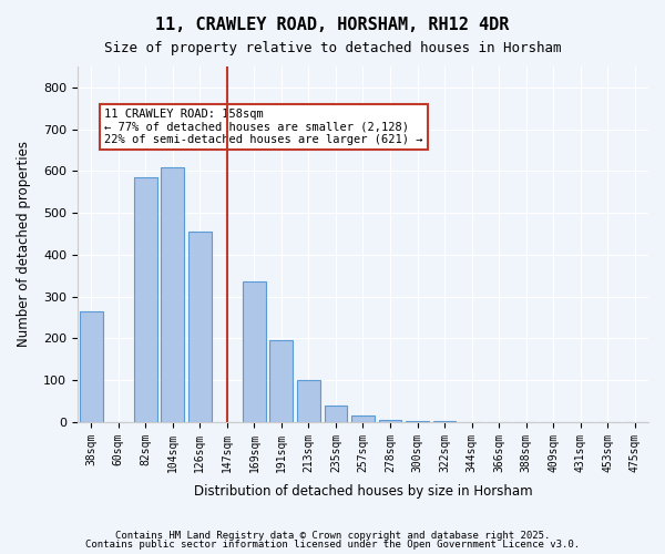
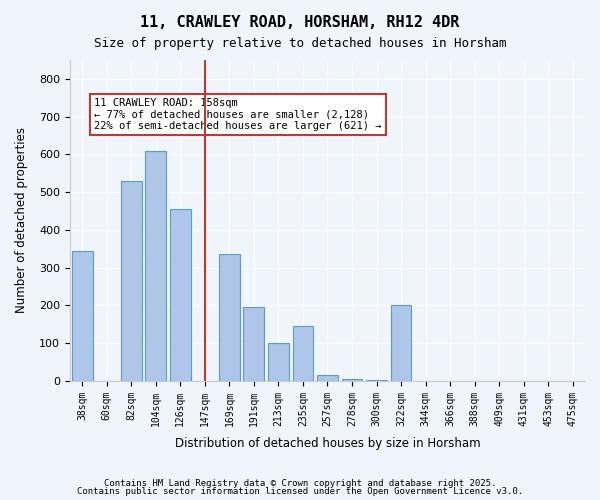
38sqm: 265 -> 345
82sqm: 585 -> 530
235sqm: 40 -> 145
322sqm: 2 -> 200
